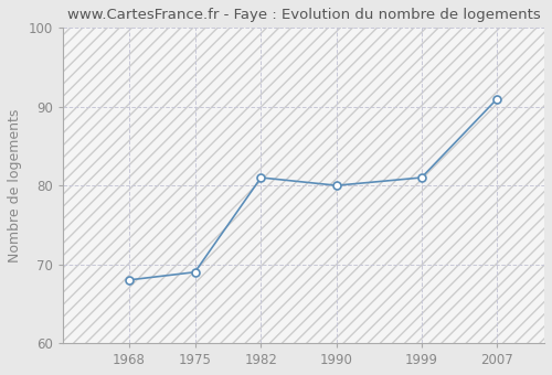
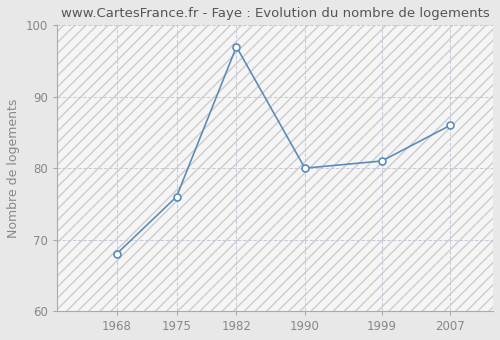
1975: 69 -> 76
1982: 81 -> 97
2007: 91 -> 86
